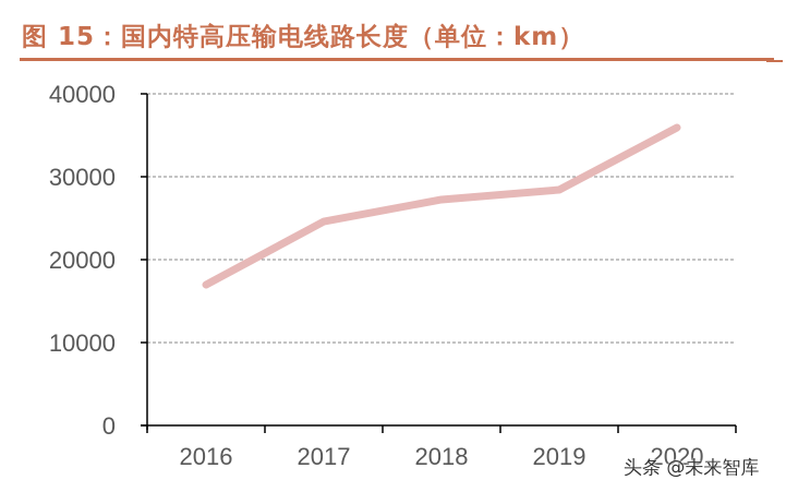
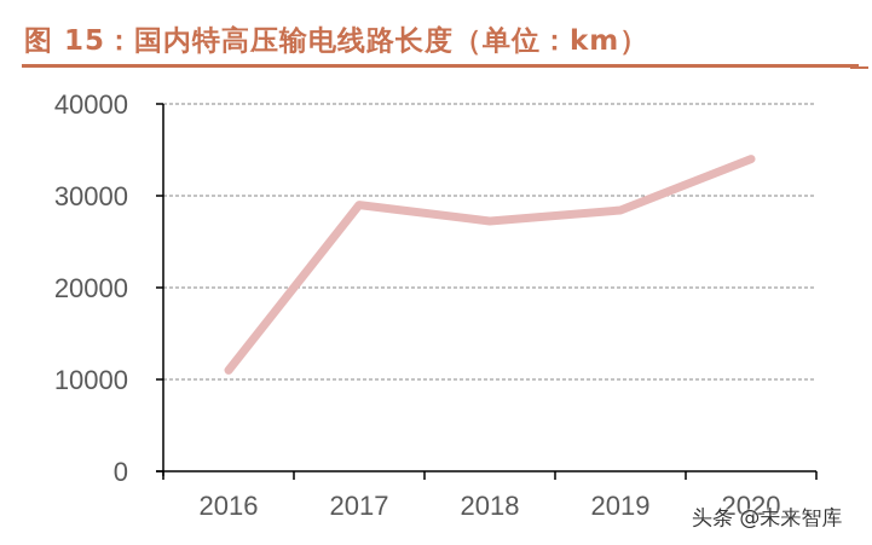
2016: 17000 -> 11000
2017: 25000 -> 29000
2020: 36000 -> 34000
